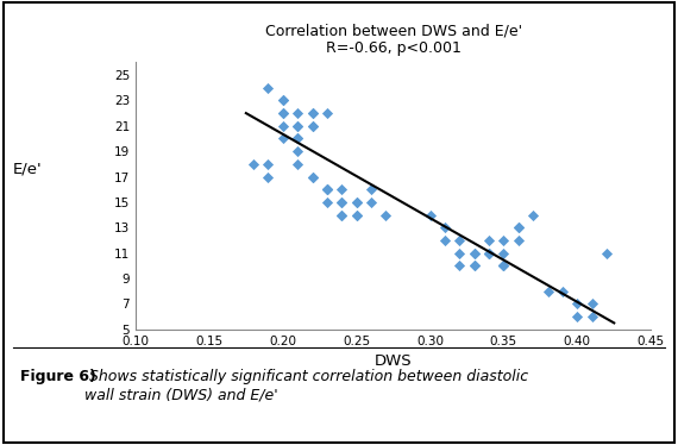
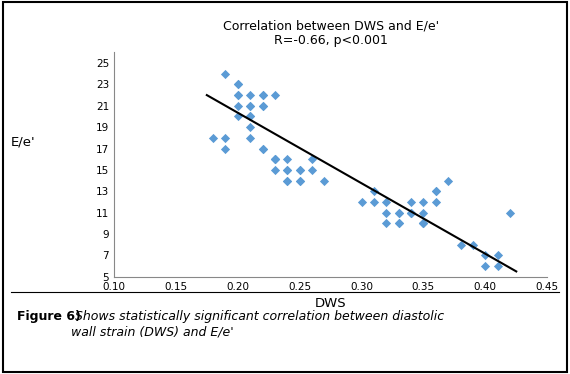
0.30: 14 -> 12
